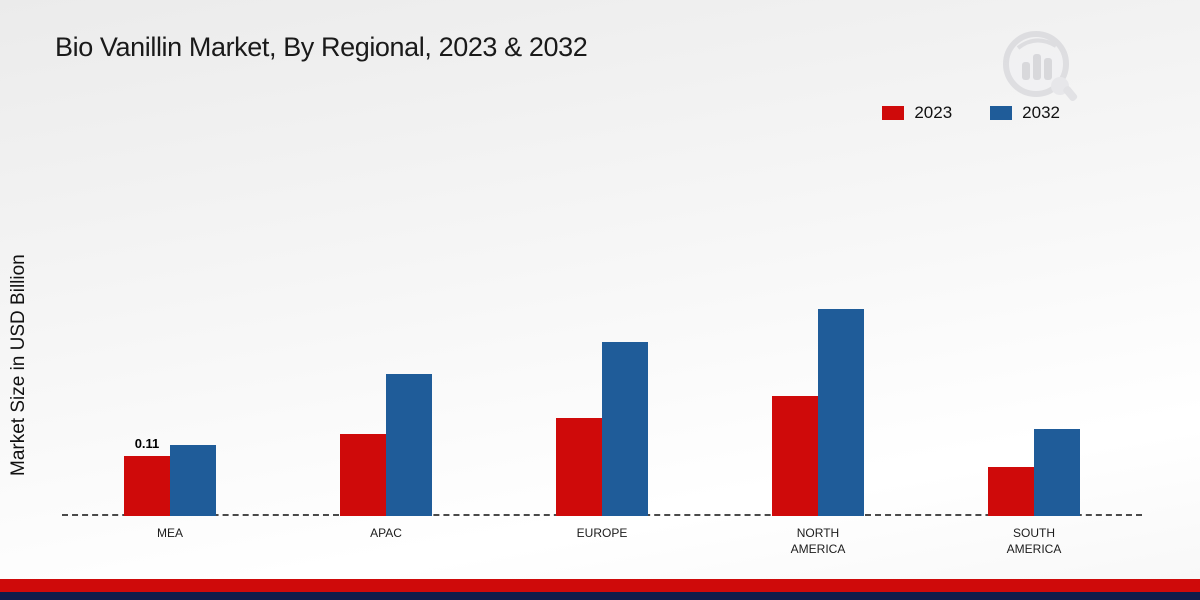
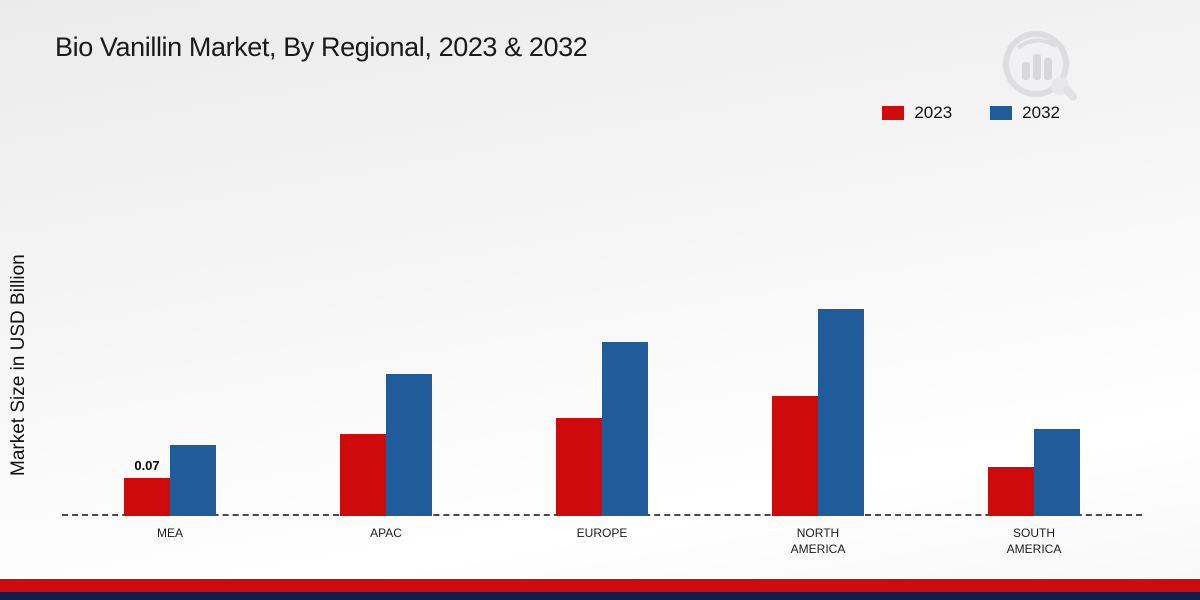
2023/MEA: 0.11 -> 0.07
